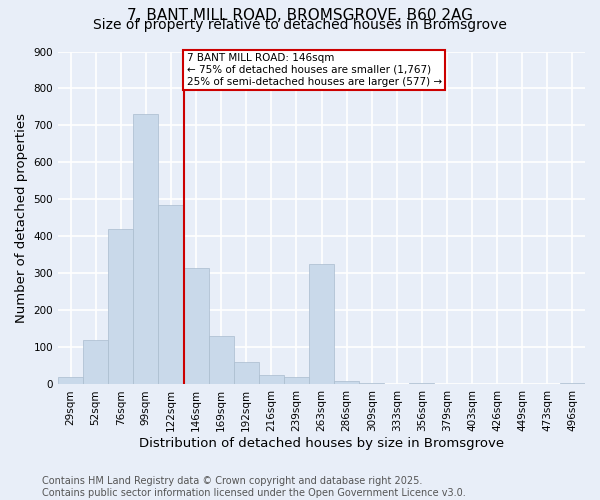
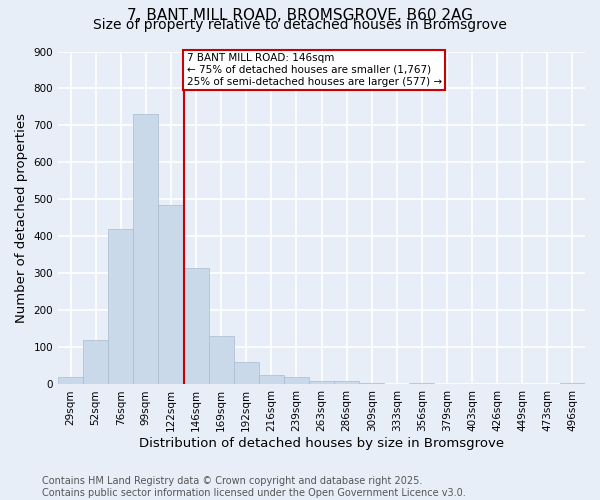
263sqm: 325 -> 8
